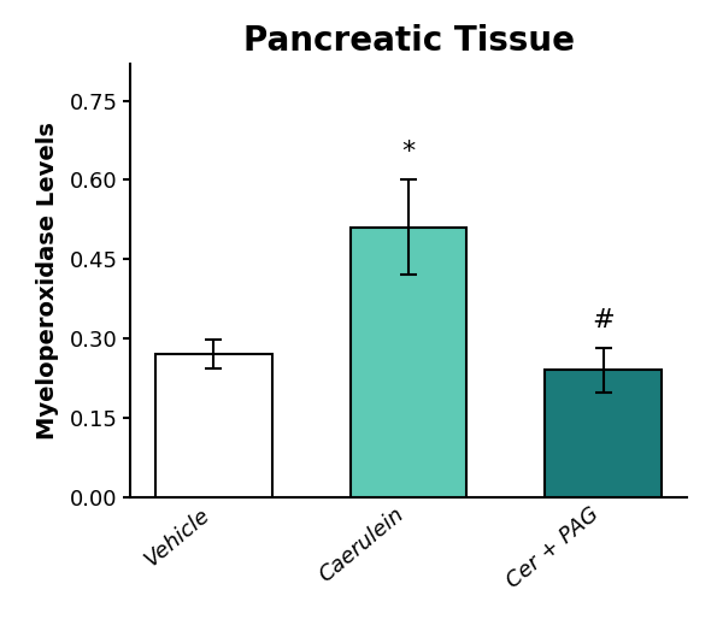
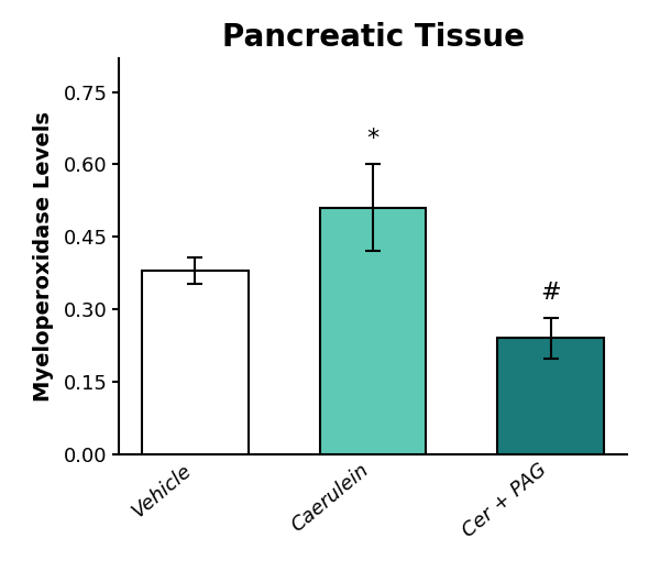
Vehicle: 0.27 -> 0.38
